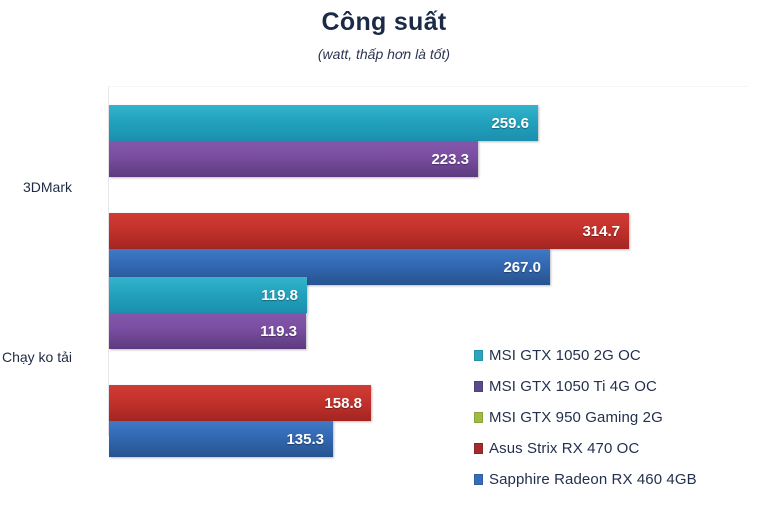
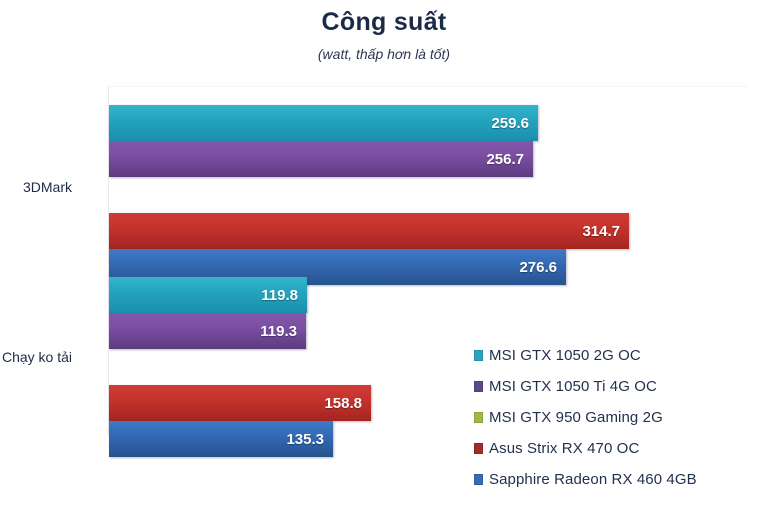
MSI GTX 1050 Ti 4G OC/3DMark: 223.3 -> 256.7
Sapphire Radeon RX 460 4GB/3DMark: 267.0 -> 276.6
